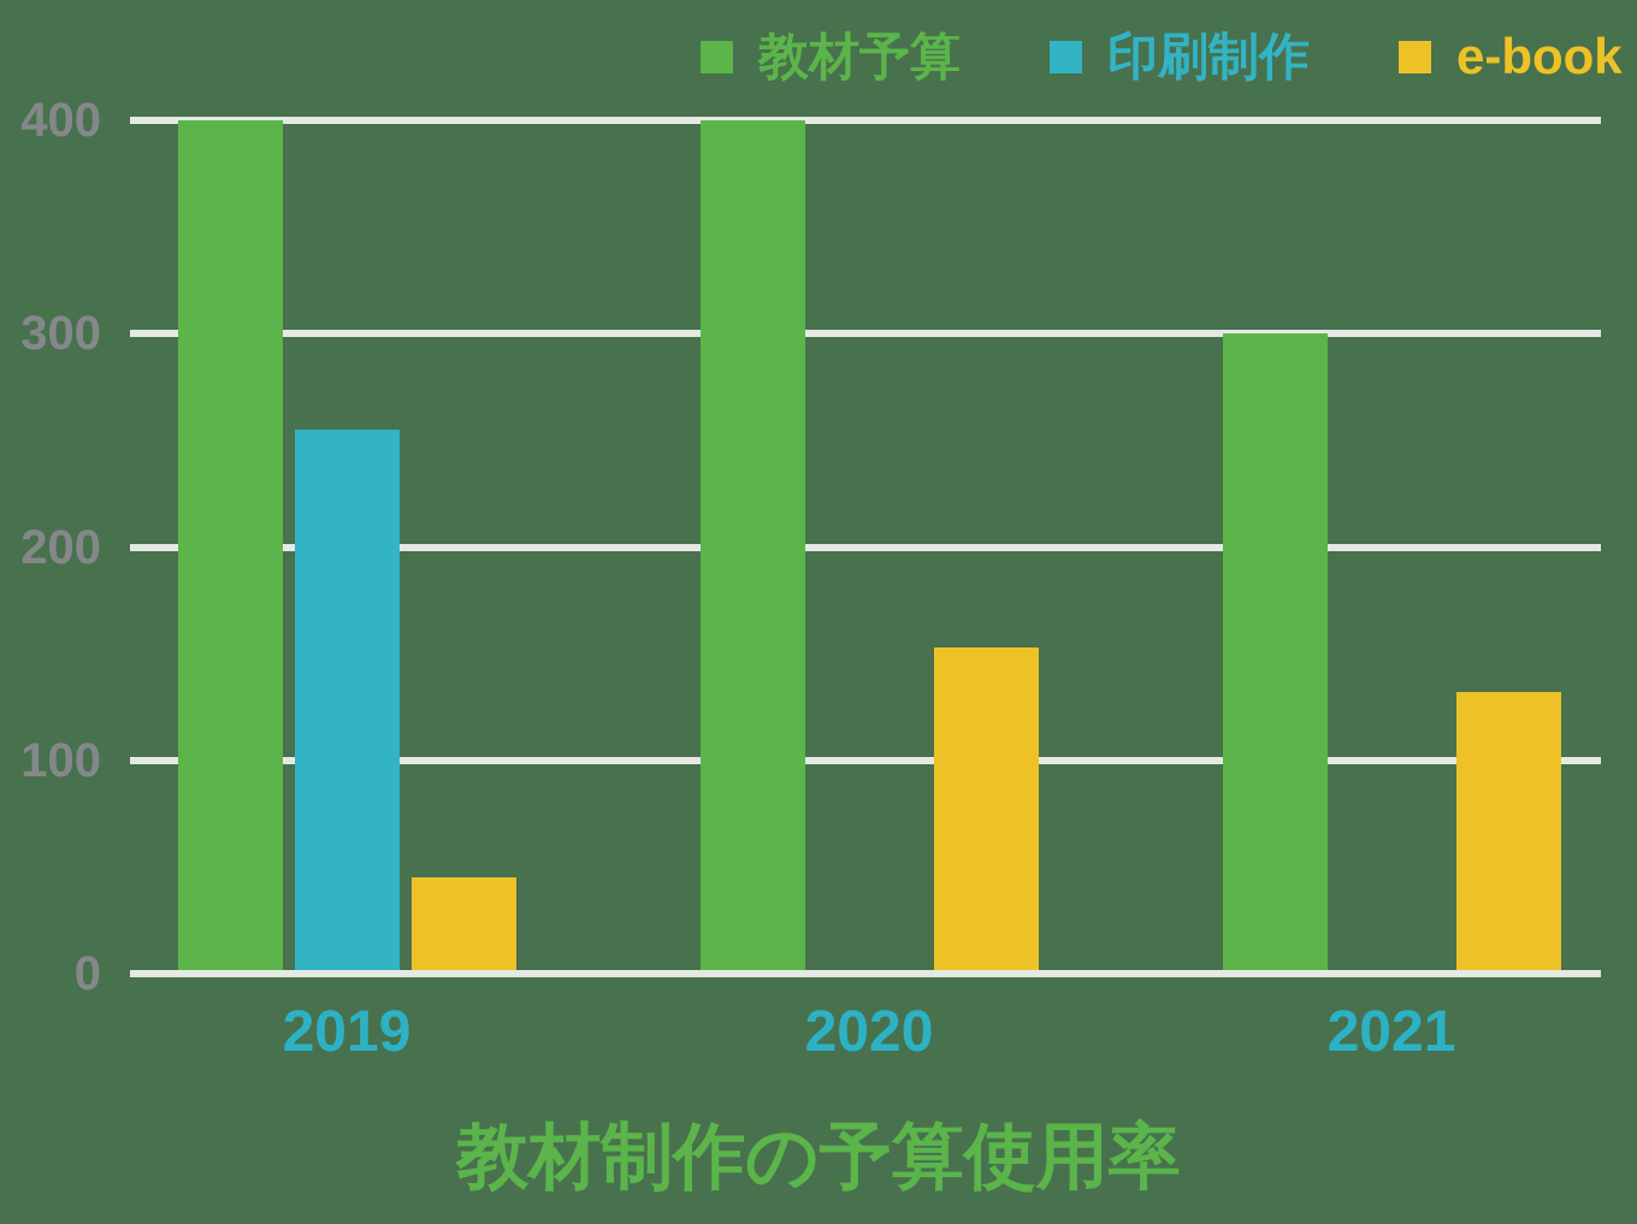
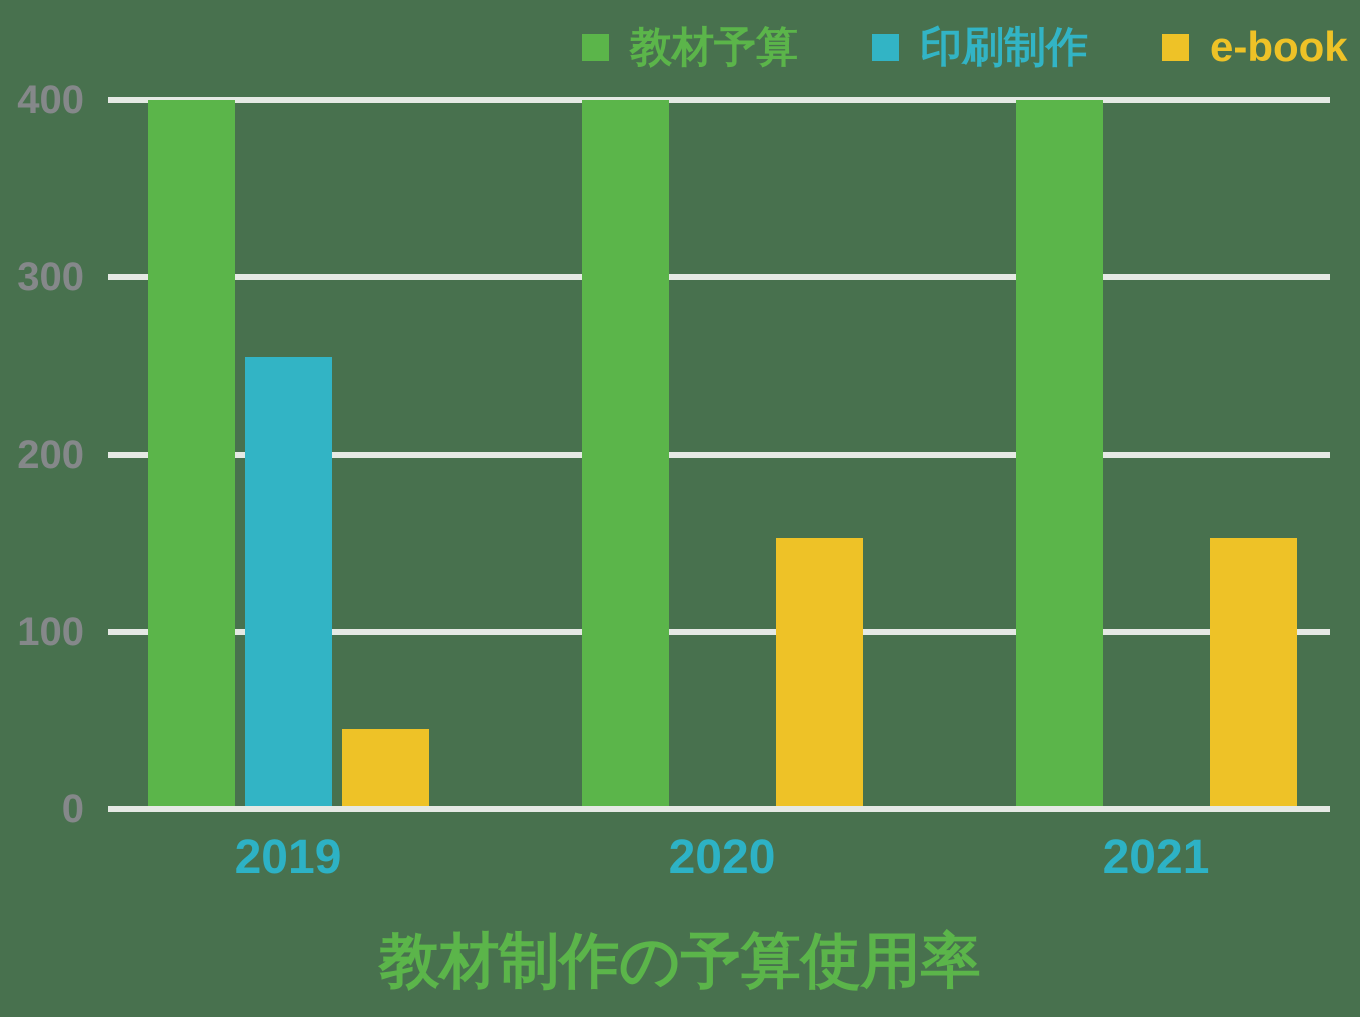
教材予算/2021: 300 -> 400
e-book/2021: 132 -> 153
